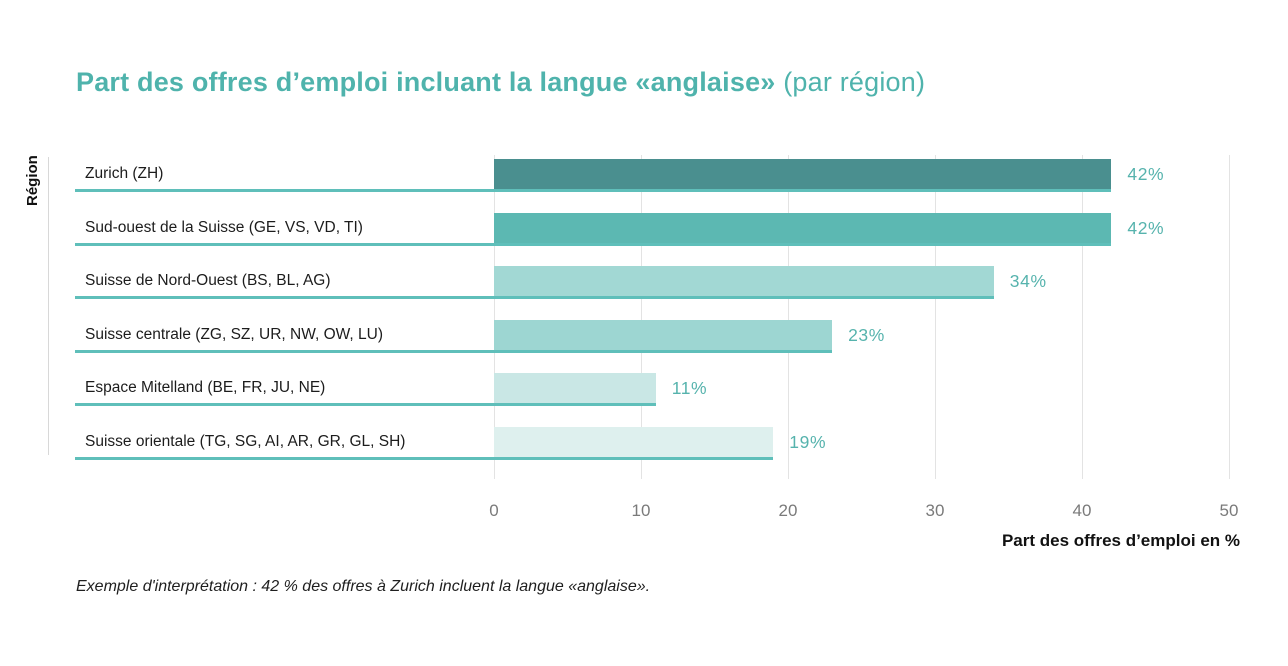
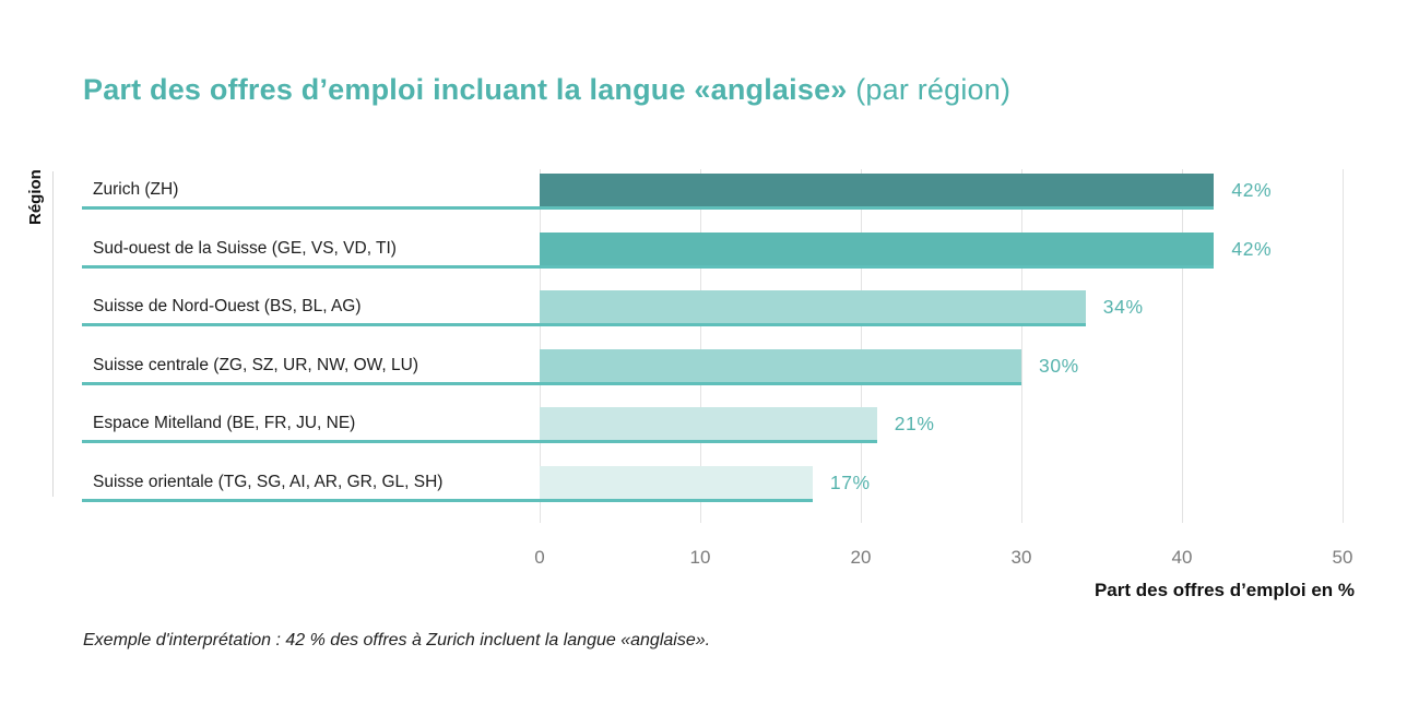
Suisse centrale (ZG, SZ, UR, NW, OW, LU): 23% -> 30%
Espace Mitelland (BE, FR, JU, NE): 11% -> 21%
Suisse orientale (TG, SG, AI, AR, GR, GL, SH): 19% -> 17%
